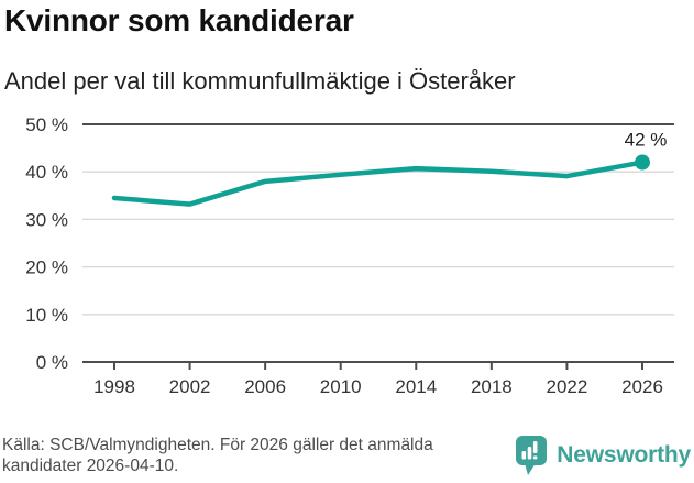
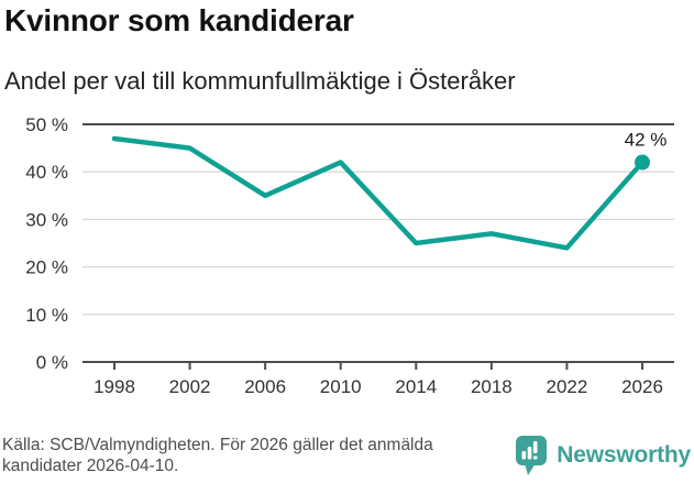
1998: 34% -> 47%
2002: 33% -> 45%
2006: 38% -> 35%
2010: 39% -> 42%
2014: 41% -> 25%
2018: 40% -> 27%
2022: 39% -> 24%
